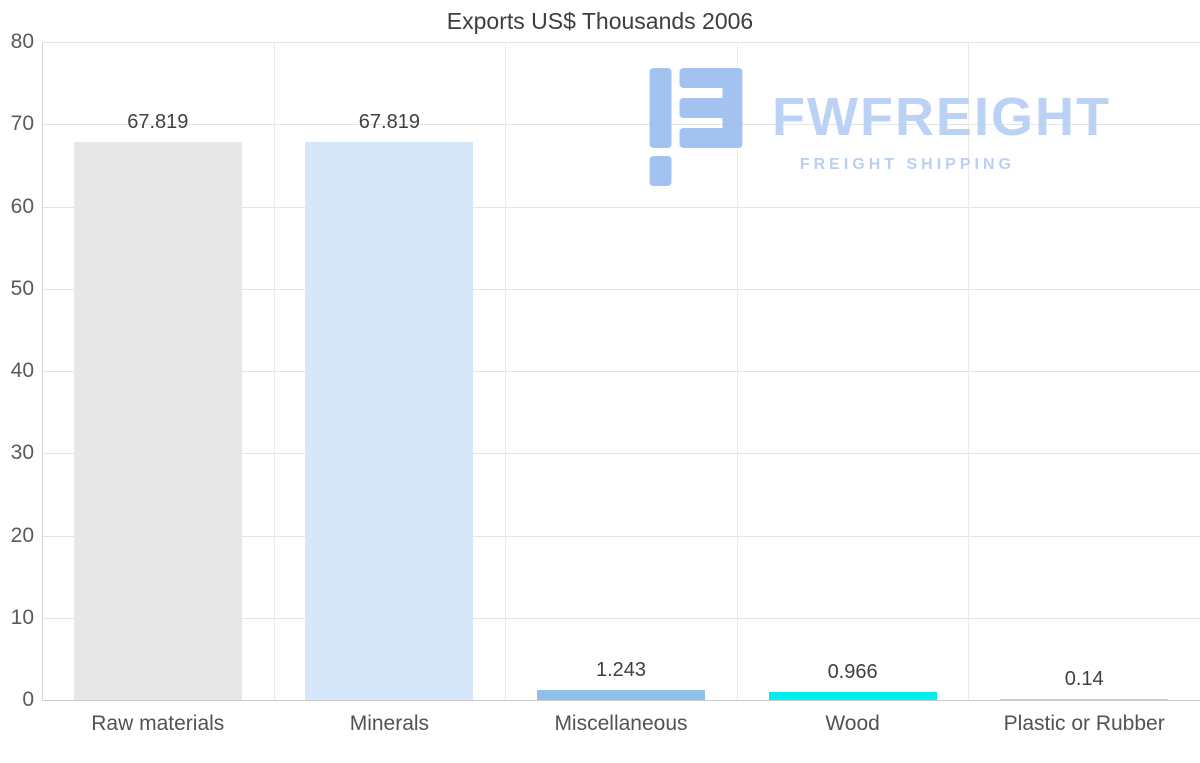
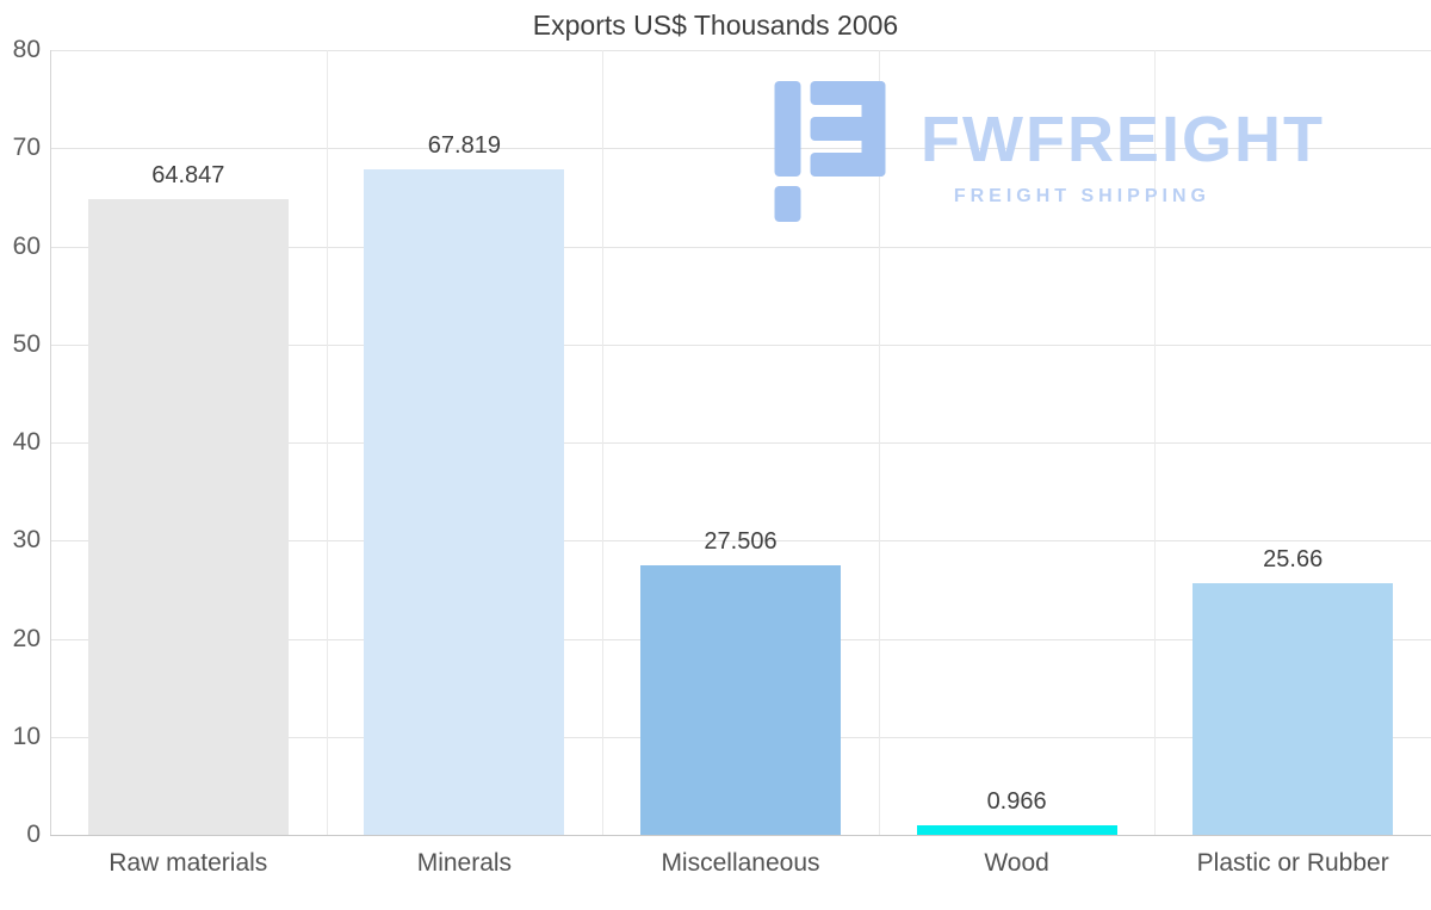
Raw materials: 67.819 -> 64.847
Miscellaneous: 1.243 -> 27.506
Plastic or Rubber: 0.14 -> 25.66
